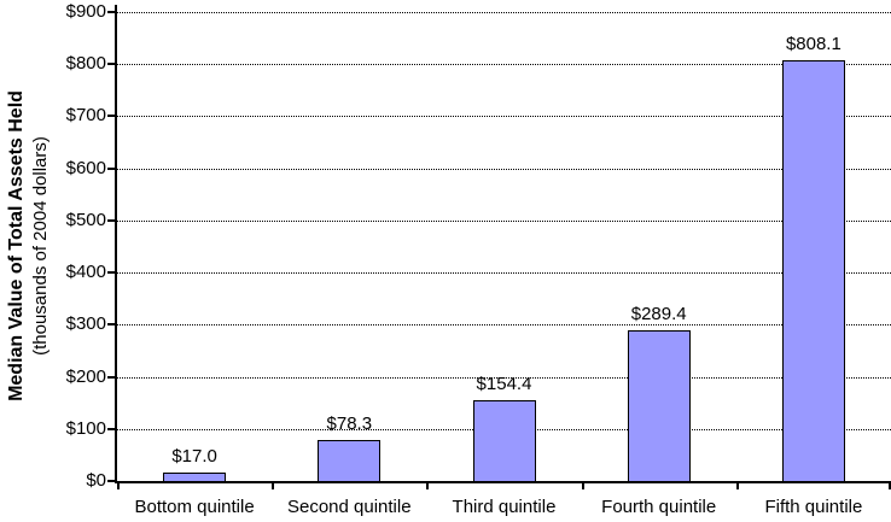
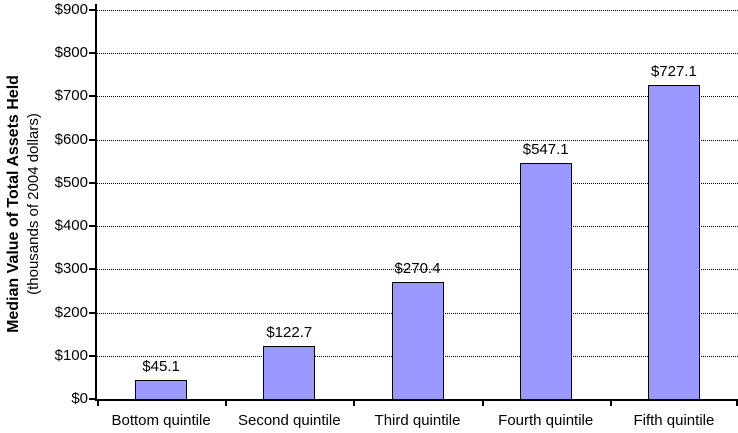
Bottom quintile: $17.0 -> $45.1
Second quintile: $78.3 -> $122.7
Third quintile: $154.4 -> $270.4
Fourth quintile: $289.4 -> $547.1
Fifth quintile: $808.1 -> $727.1
